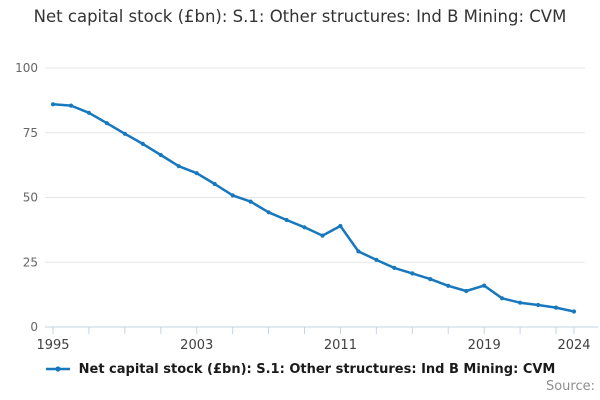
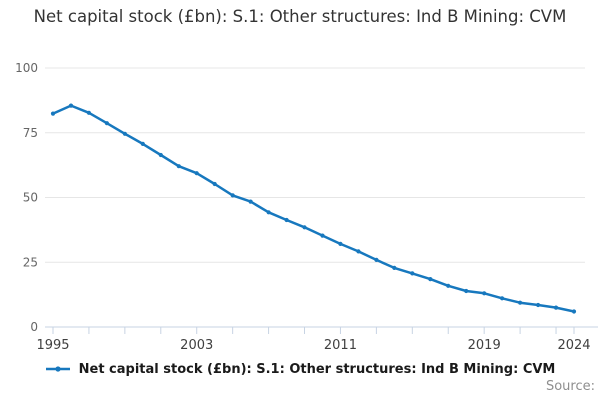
1995: 86 -> 82
2011: 39 -> 32
2019: 16 -> 13
